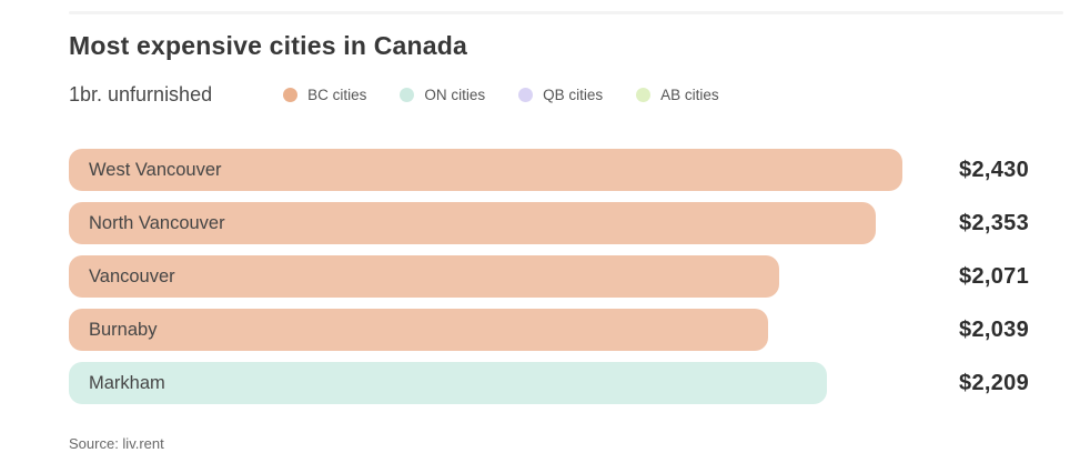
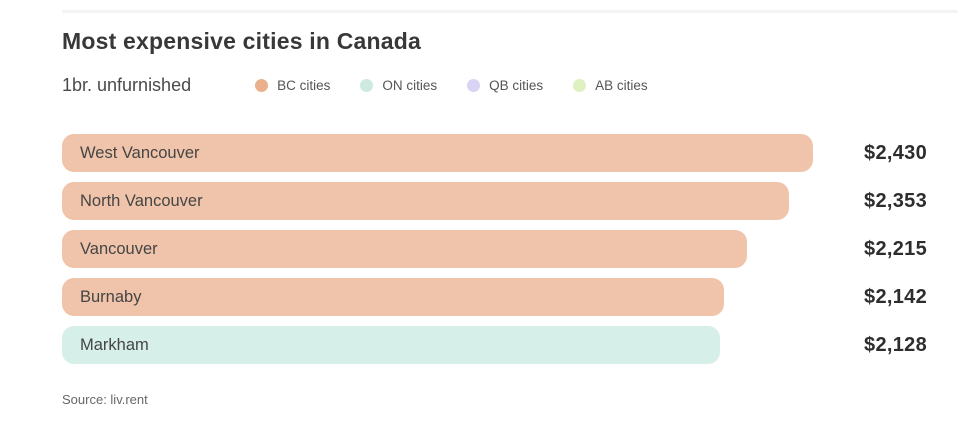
Vancouver: $2,071 -> $2,215
Burnaby: $2,039 -> $2,142
Markham: $2,209 -> $2,128
